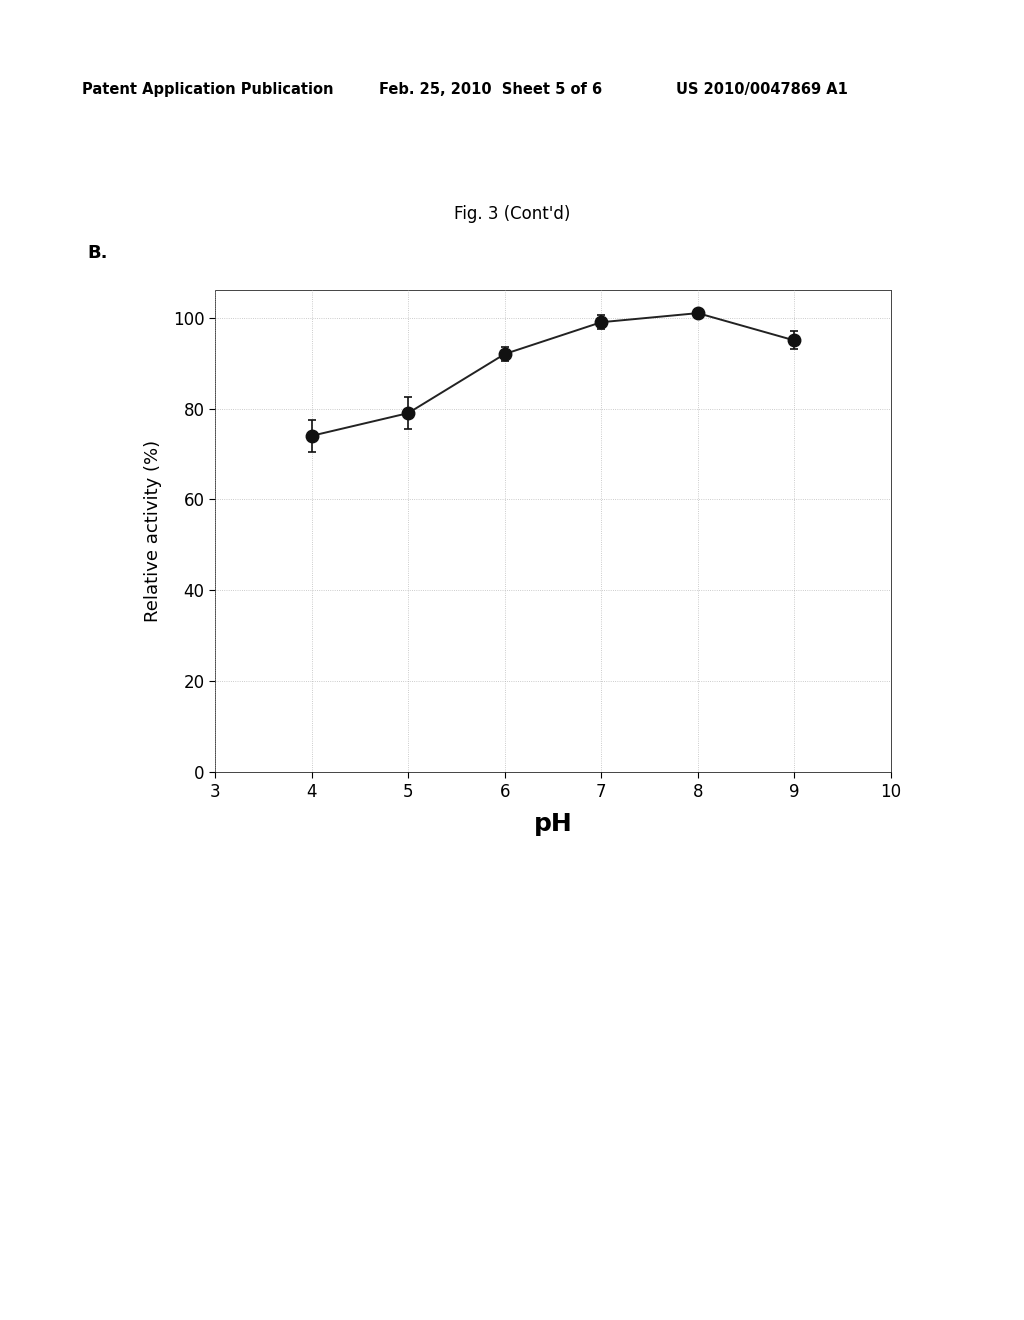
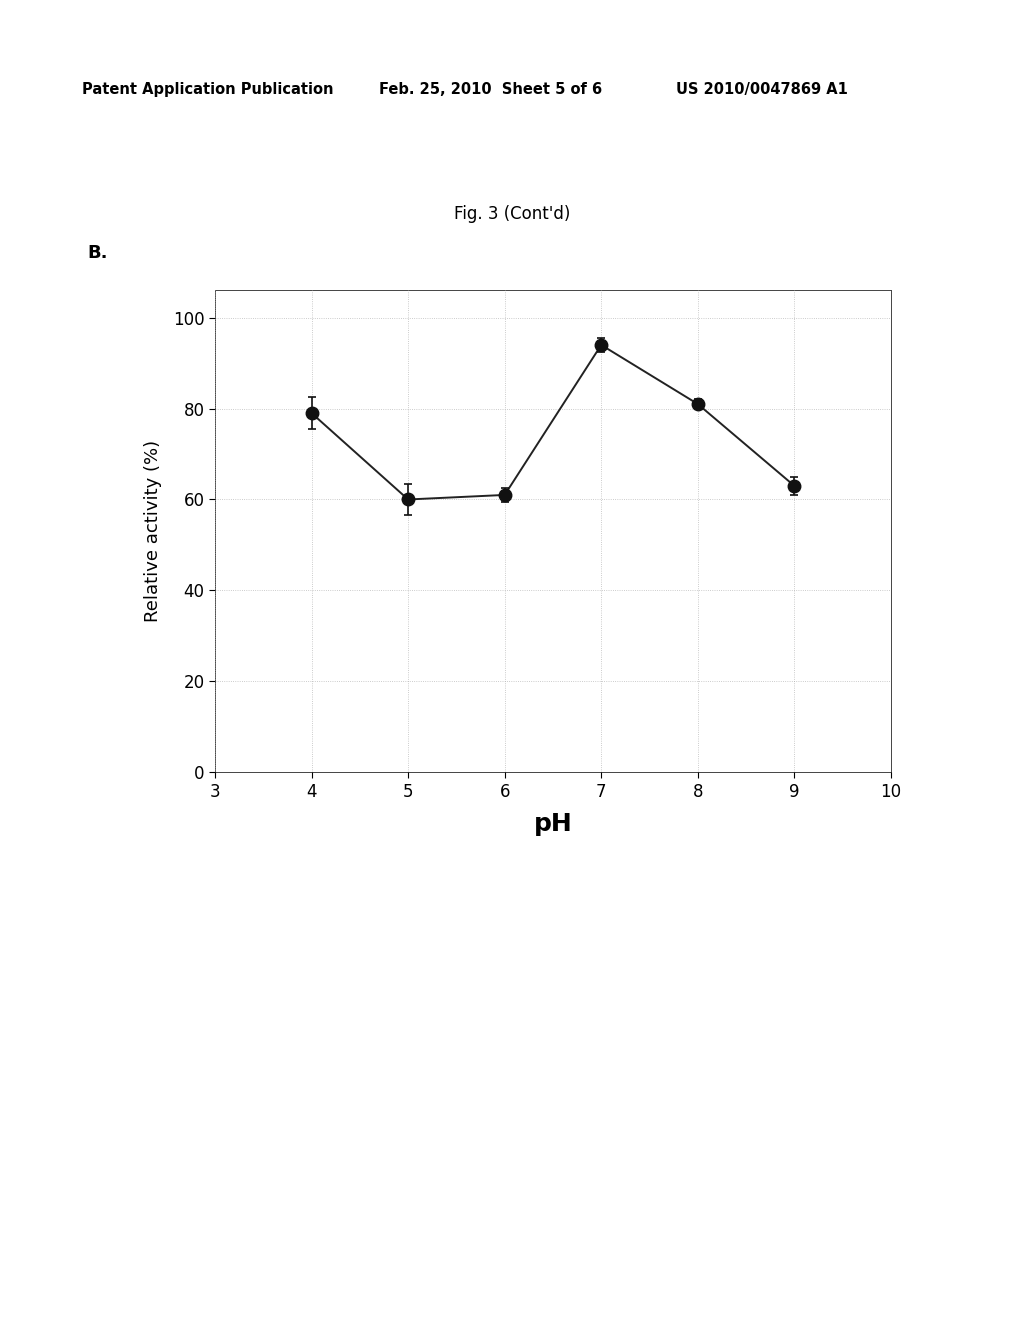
4: 74 -> 79
5: 79 -> 60
6: 92 -> 61
7: 99 -> 94
8: 101 -> 81
9: 95 -> 63
